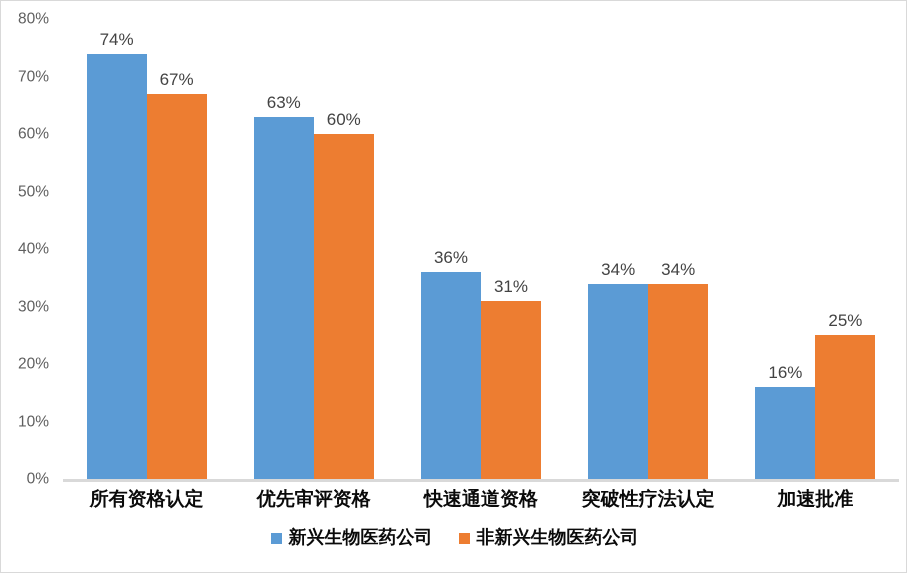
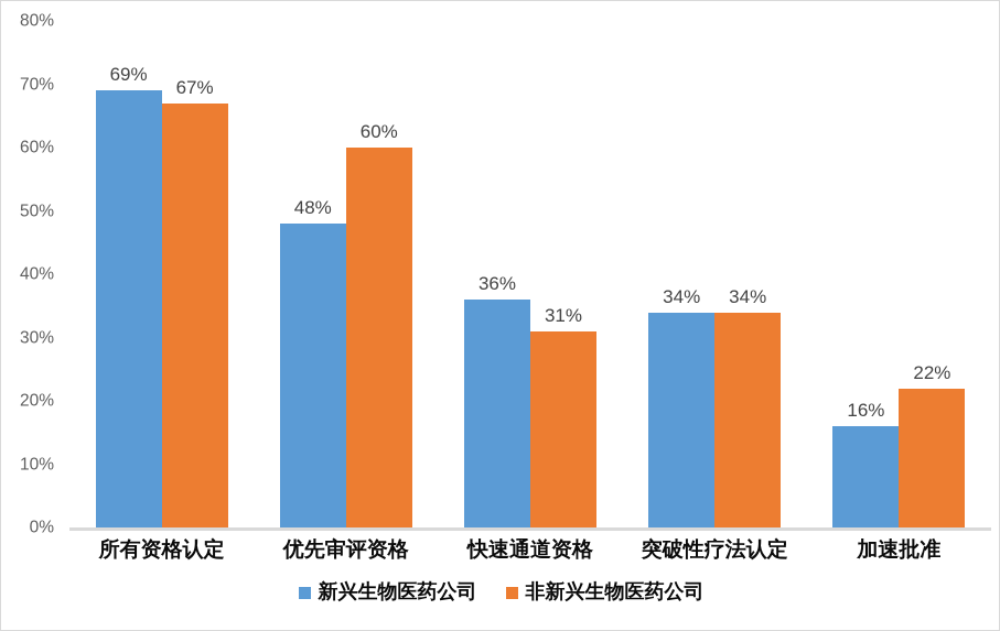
新兴生物医药公司/所有资格认定: 74% -> 69%
新兴生物医药公司/优先审评资格: 63% -> 48%
非新兴生物医药公司/加速批准: 25% -> 22%
